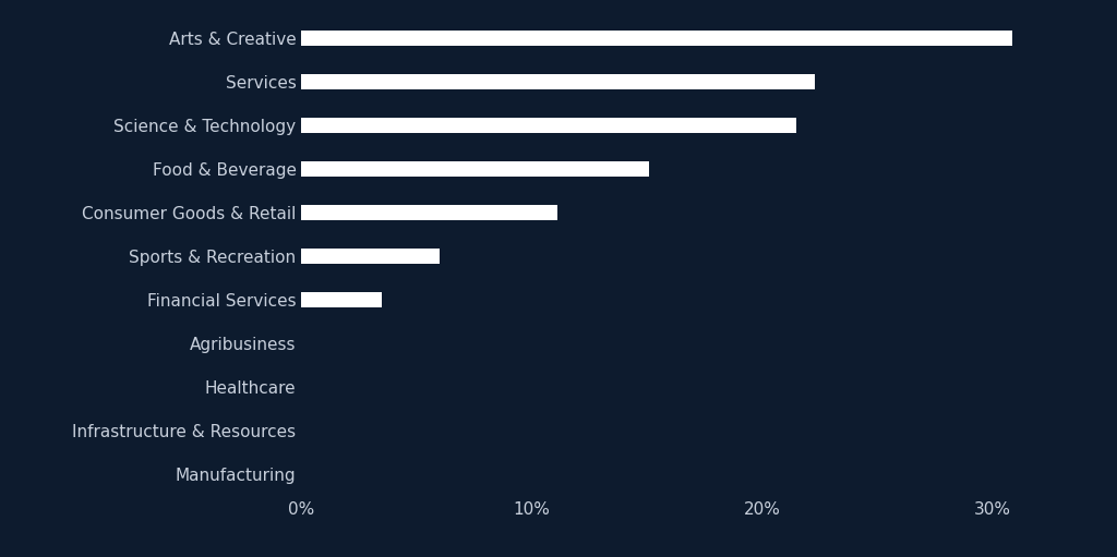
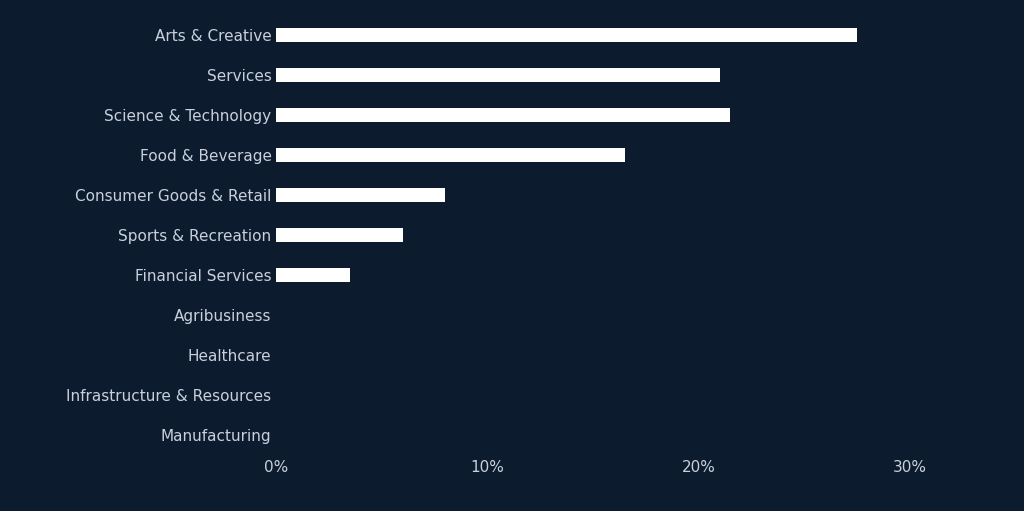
Arts & Creative: 30.9% -> 27.5%
Services: 22.3% -> 21.0%
Food & Beverage: 15.1% -> 16.5%
Consumer Goods & Retail: 11.1% -> 8.0%
